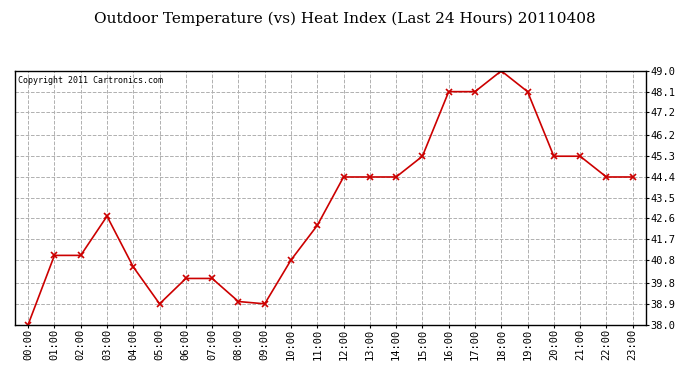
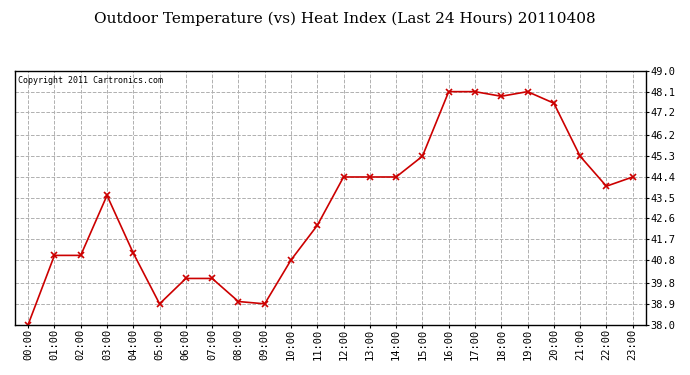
03:00: 42.7 -> 43.6
04:00: 40.5 -> 41.1
18:00: 49.0 -> 47.9
20:00: 45.3 -> 47.6
22:00: 44.4 -> 44.0
